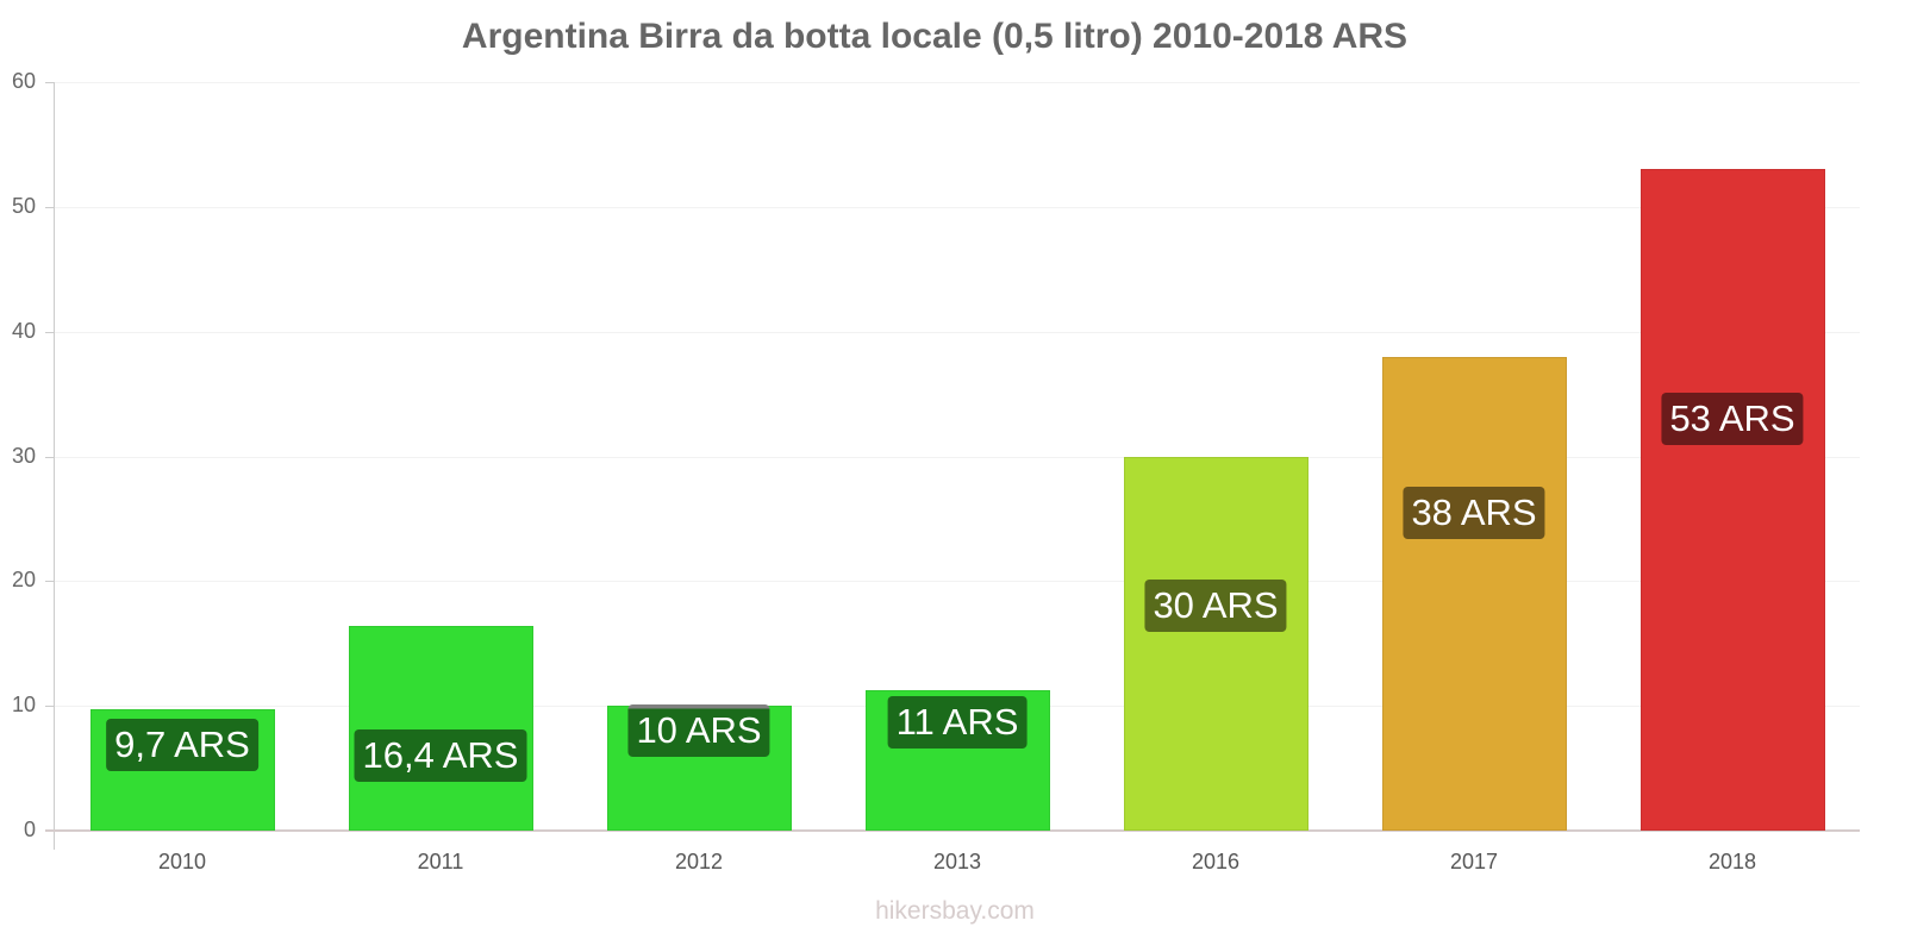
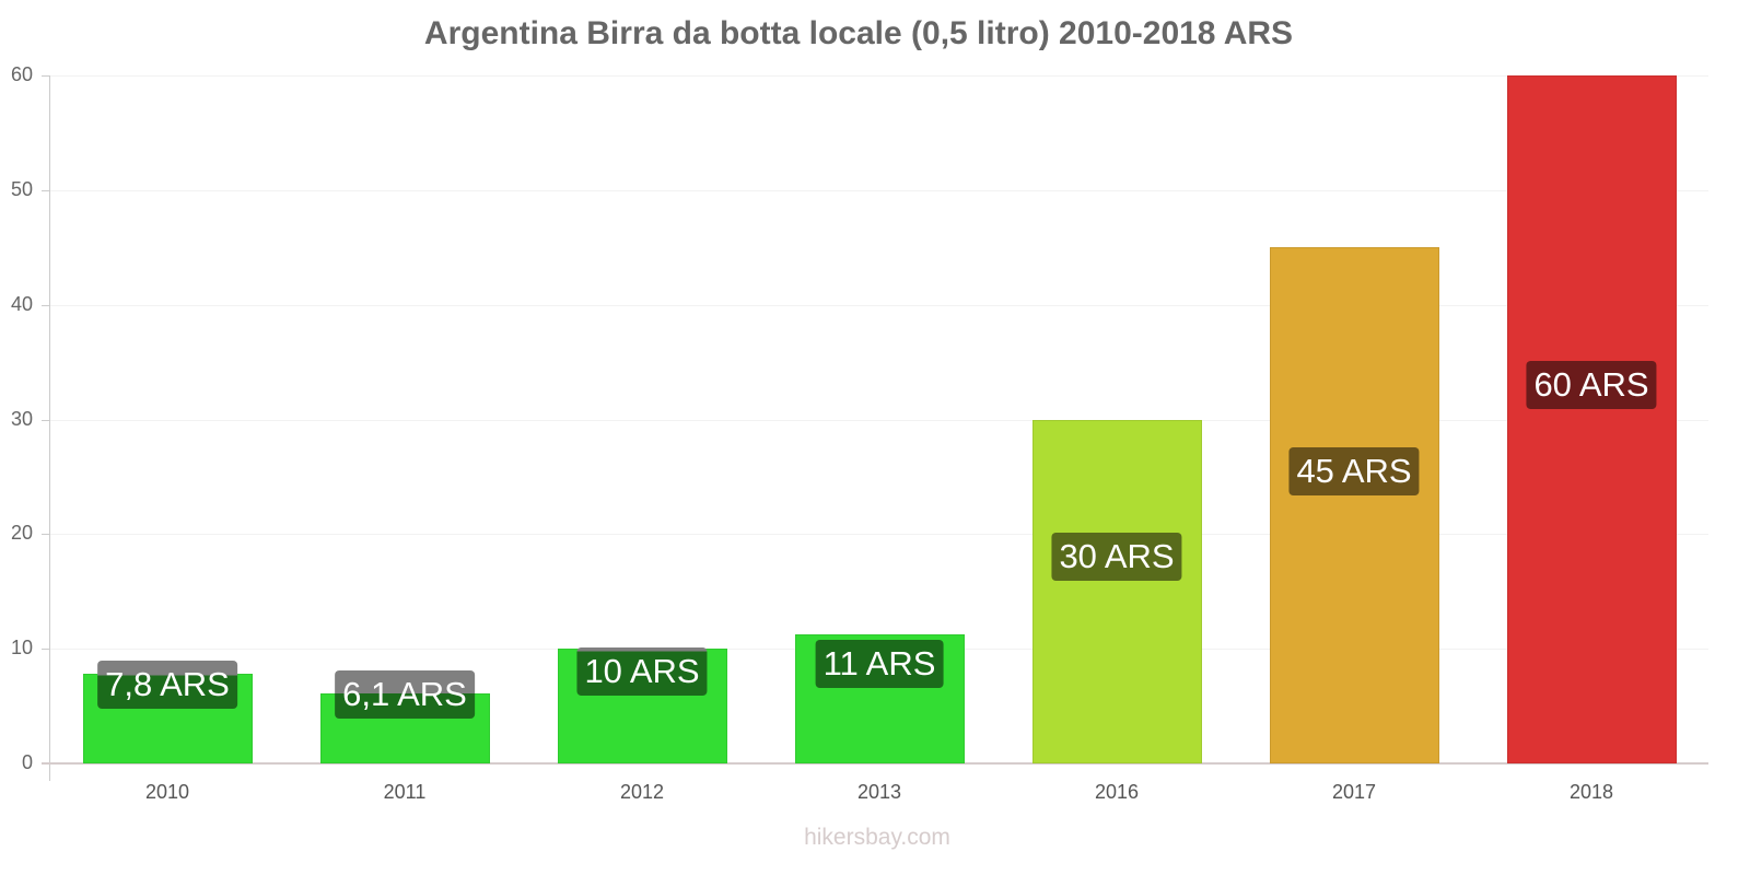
2010: 9,7 -> 7,8
2011: 16,4 -> 6,1
2017: 38 -> 45
2018: 53 -> 60
